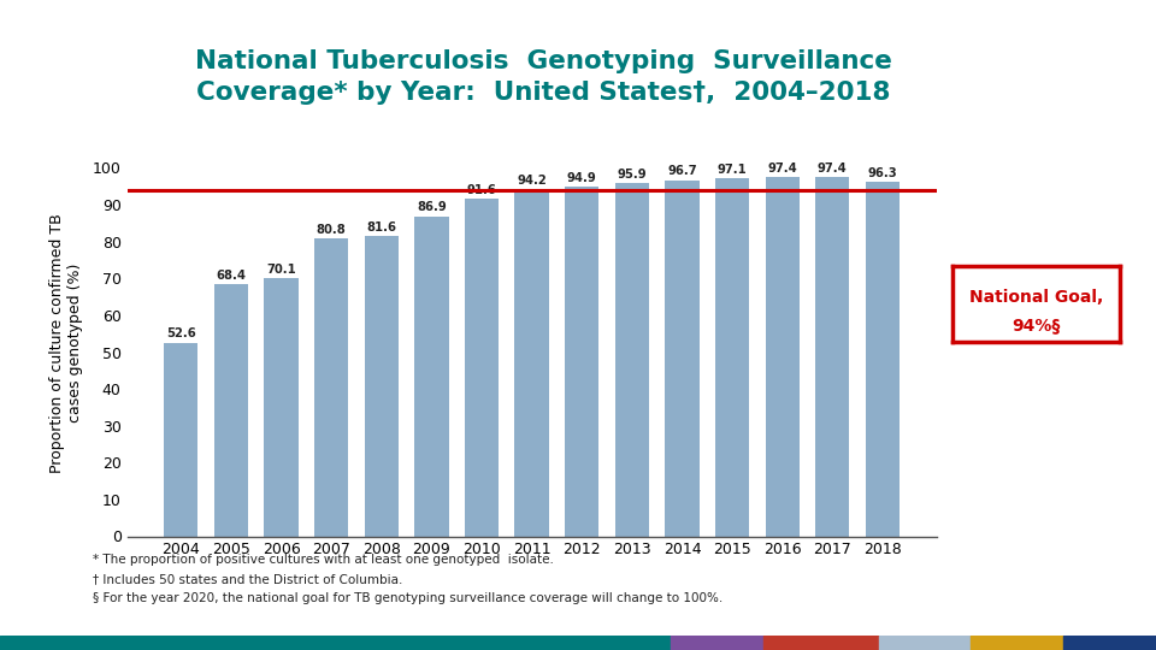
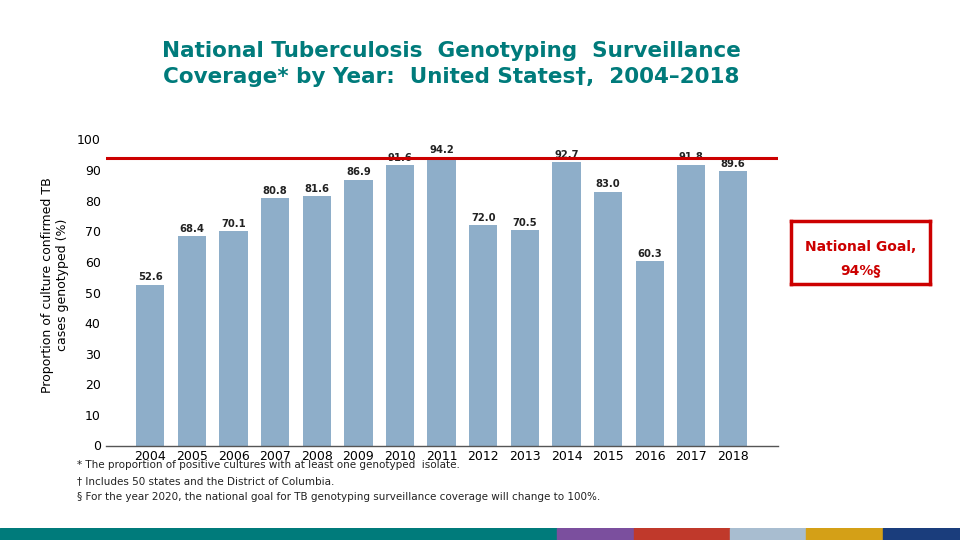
2012: 94.9 -> 72.0
2013: 95.9 -> 70.5
2014: 96.7 -> 92.7
2015: 97.1 -> 83.0
2016: 97.4 -> 60.3
2017: 97.4 -> 91.8
2018: 96.3 -> 89.6
